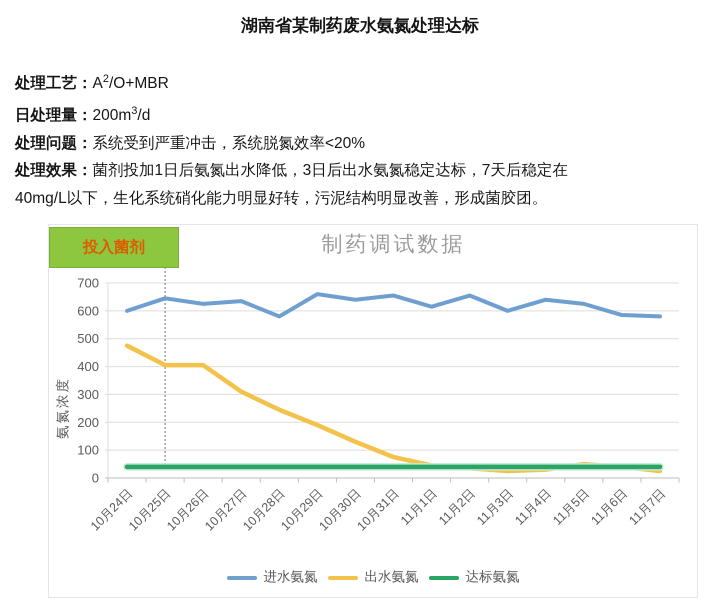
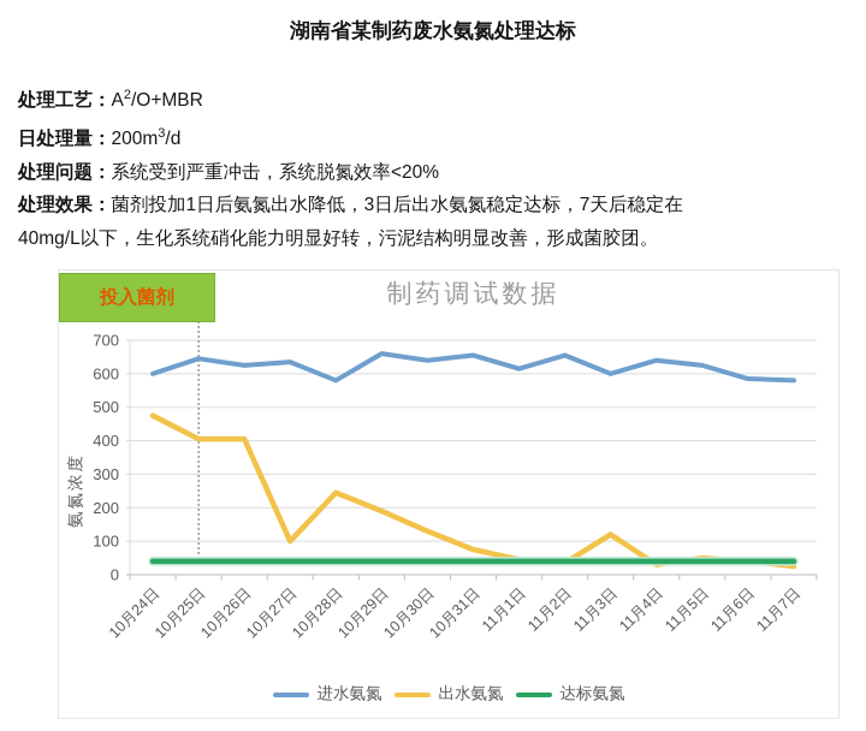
出水氨氮/10月27日: 310 -> 100
出水氨氮/11月3日: 20 -> 120
